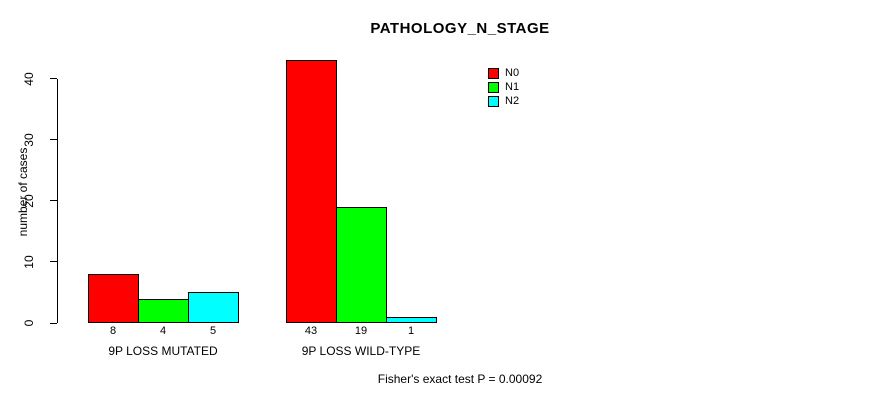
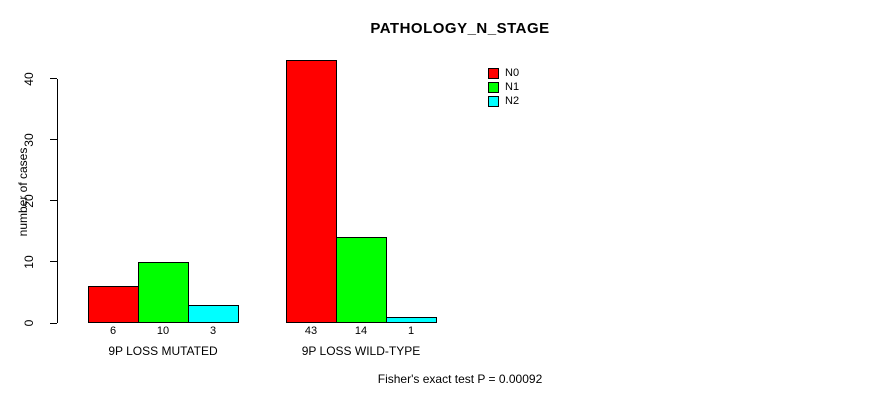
N0/9P LOSS MUTATED: 8 -> 6
N1/9P LOSS MUTATED: 4 -> 10
N2/9P LOSS MUTATED: 5 -> 3
N1/9P LOSS WILD-TYPE: 19 -> 14
